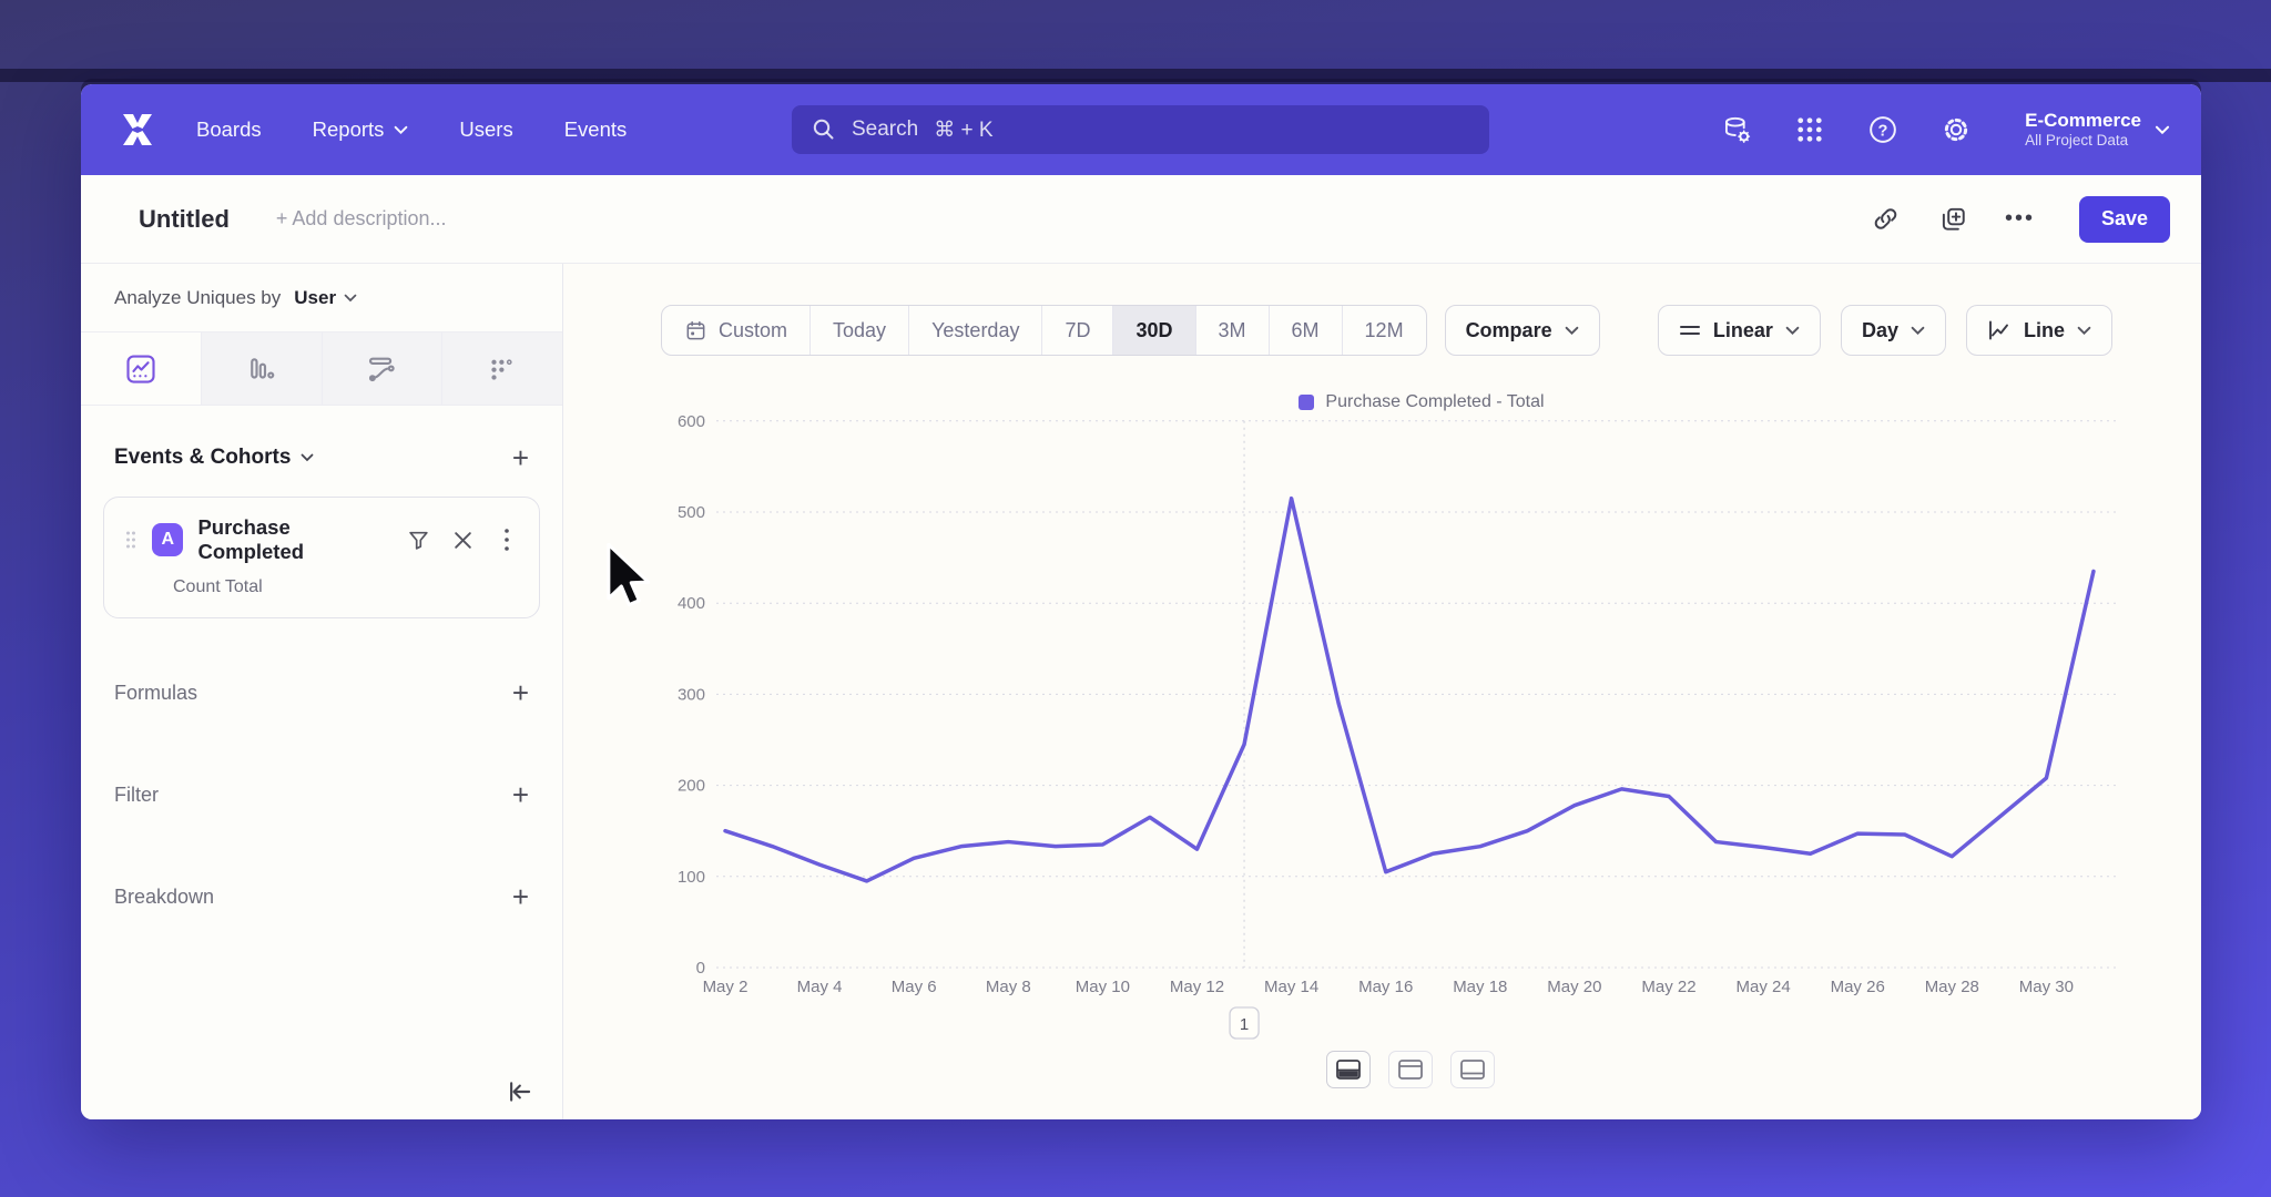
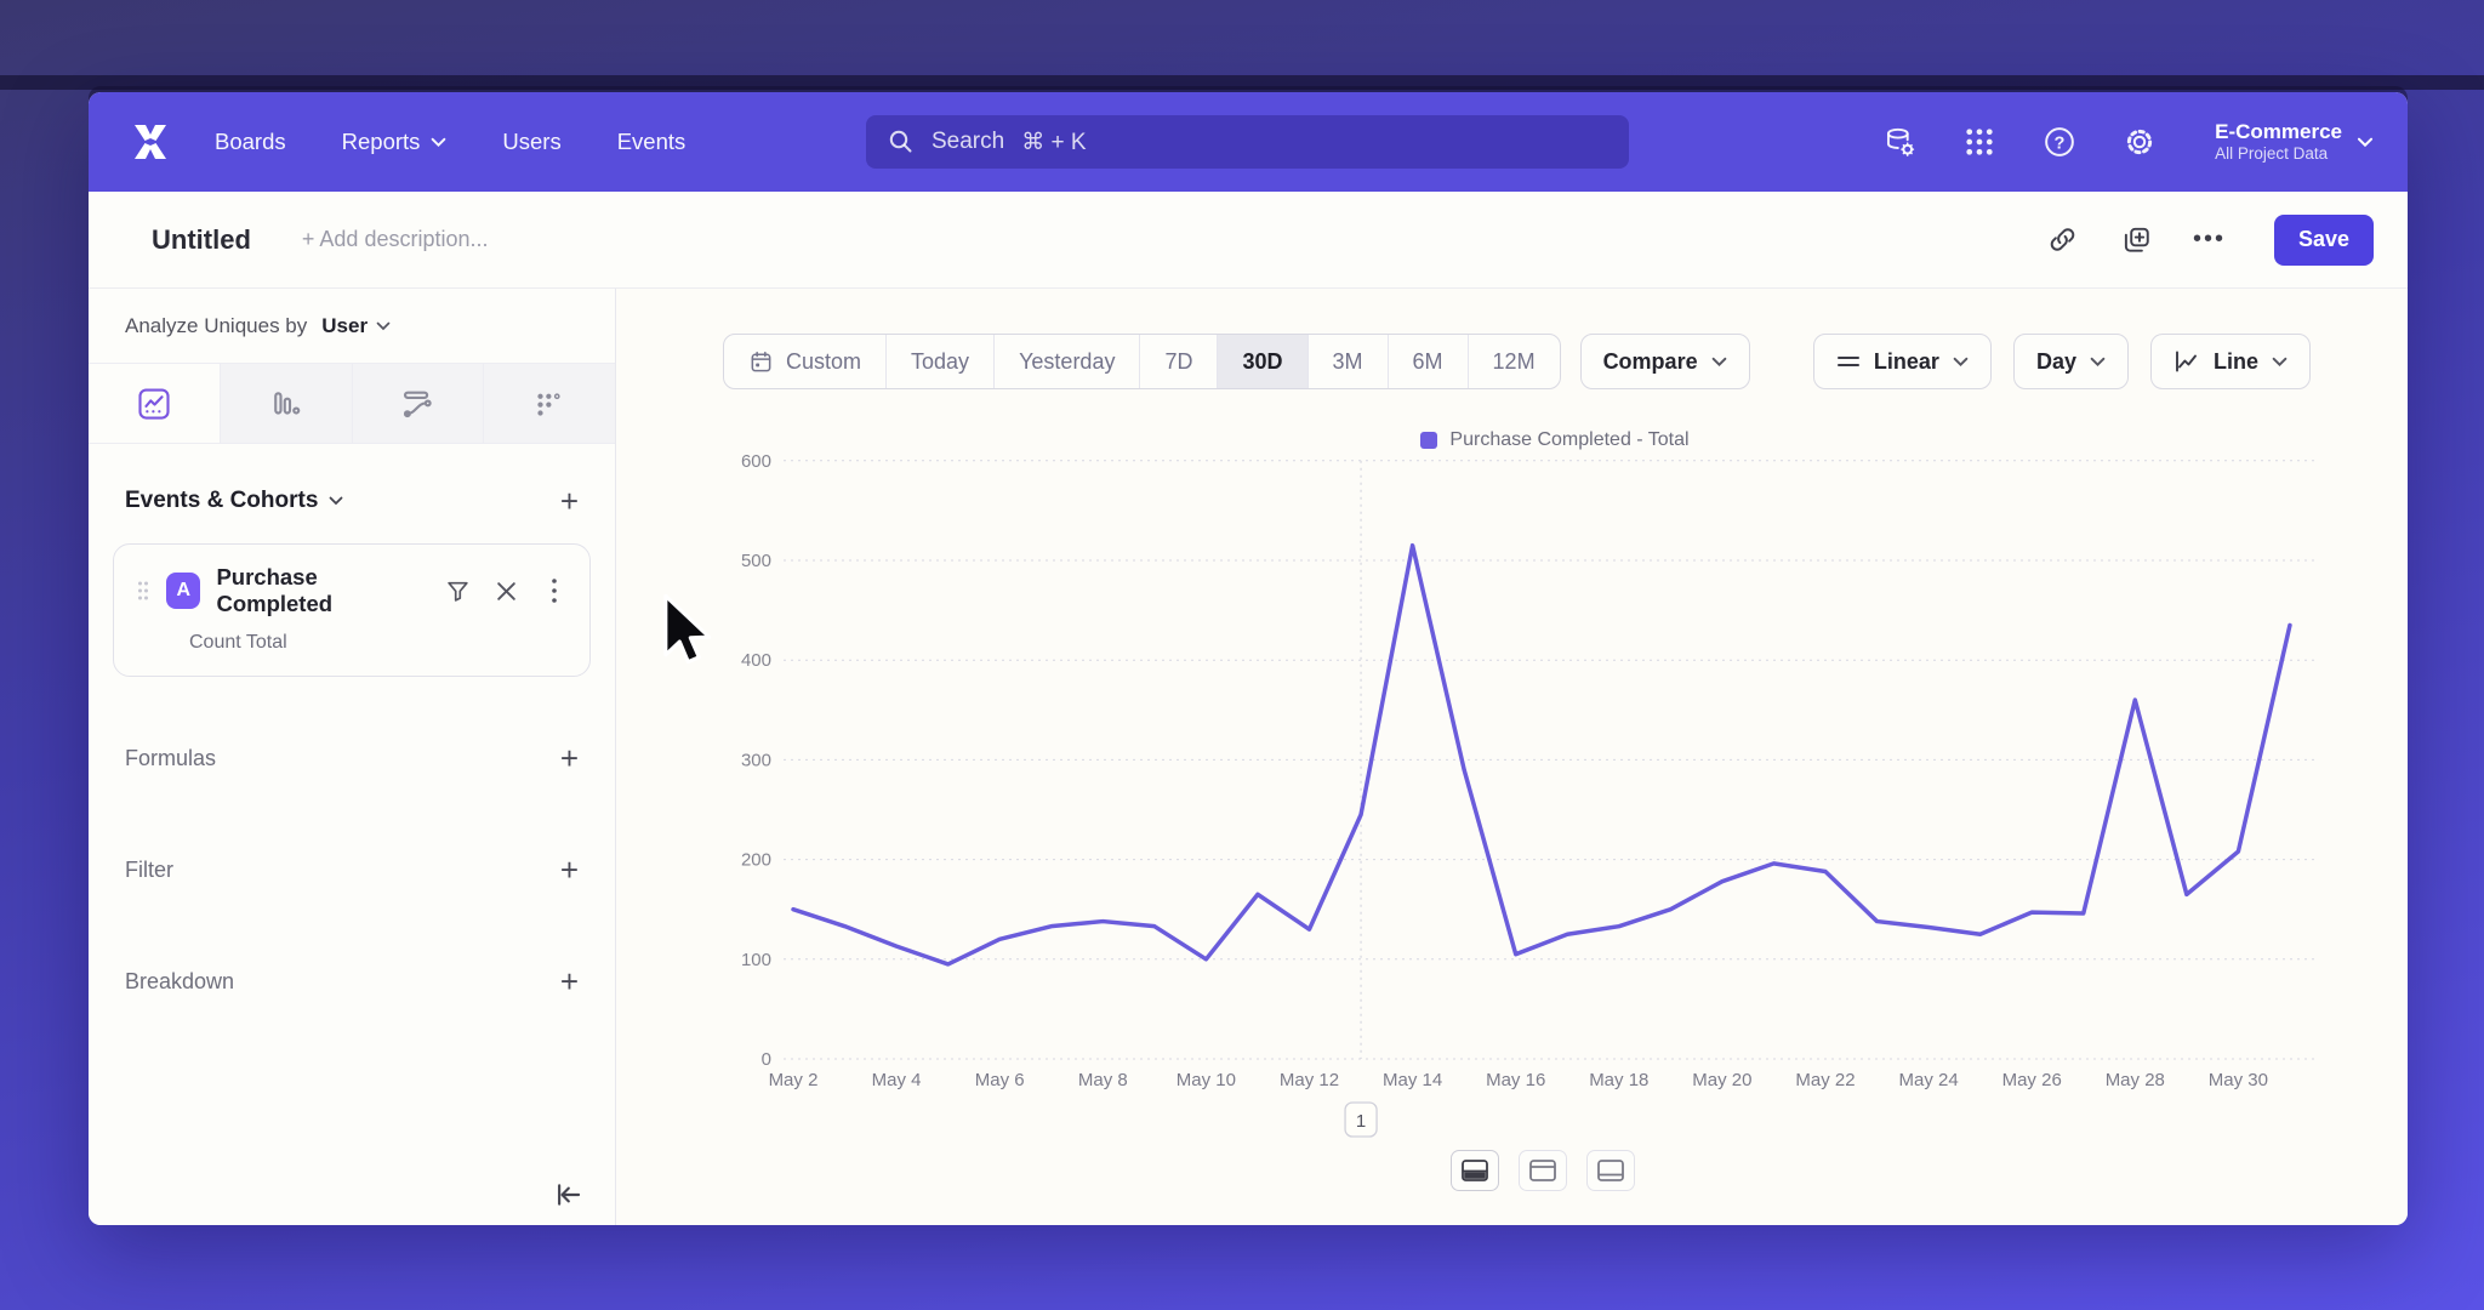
May 10: 140 -> 100
May 28: 120 -> 360
